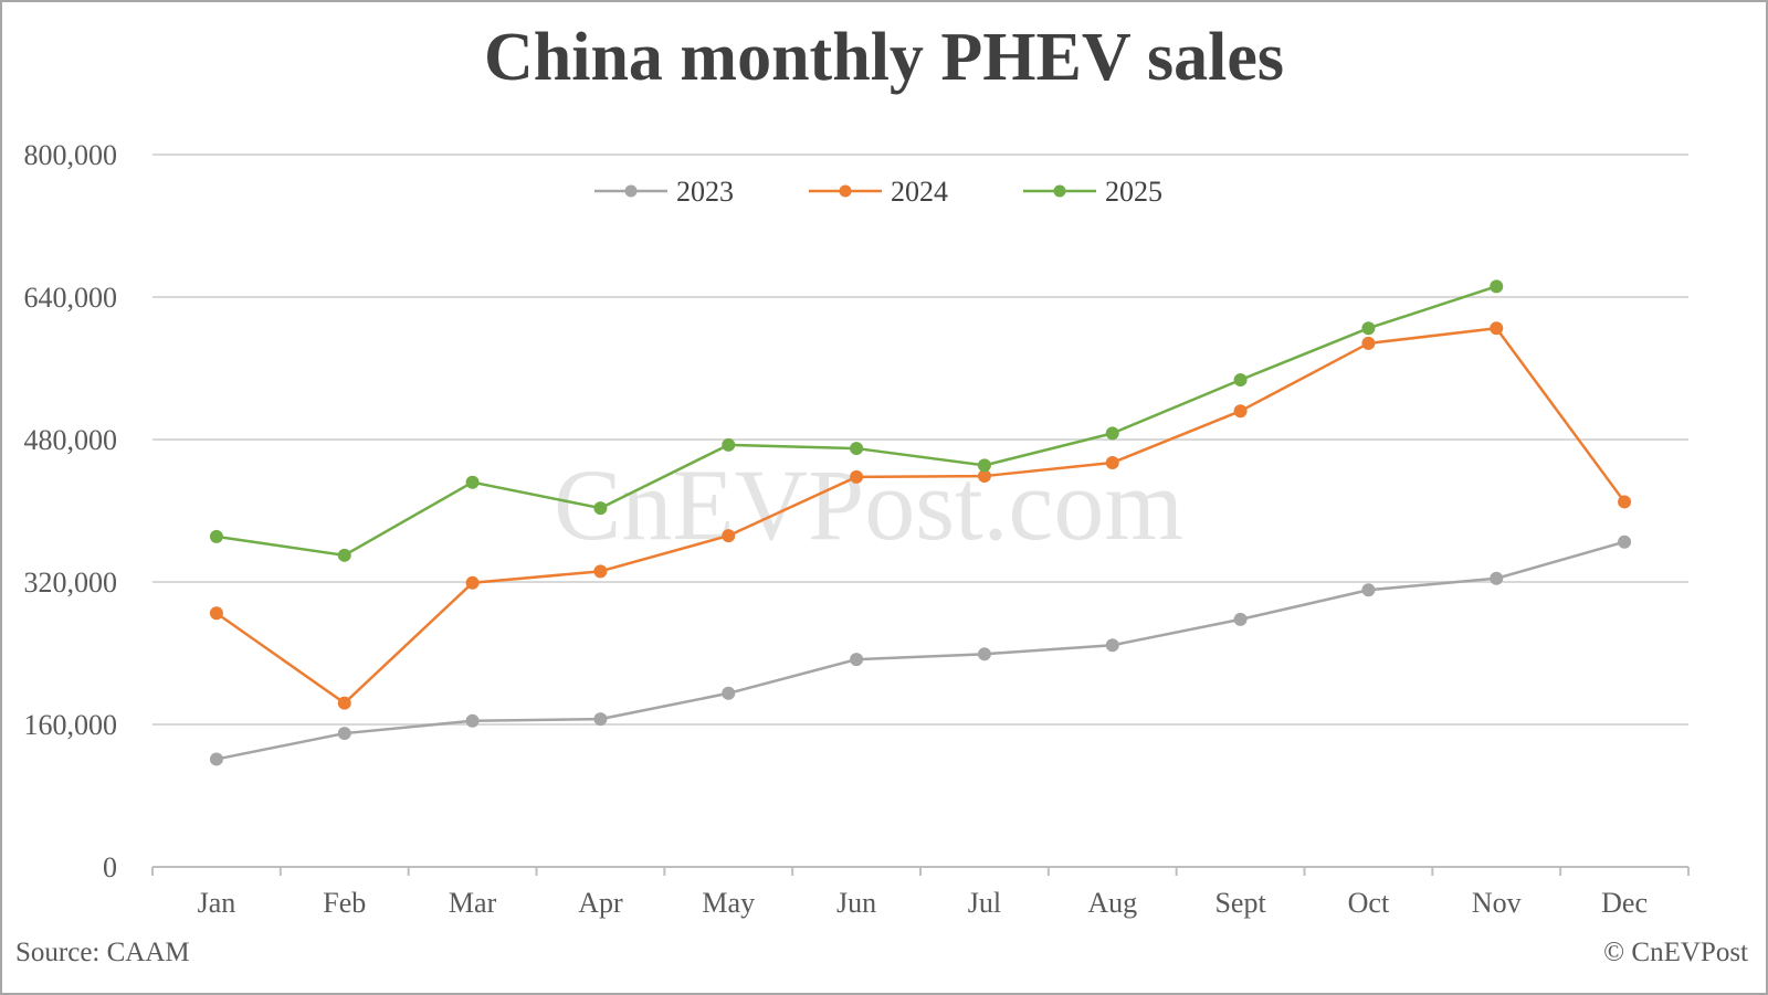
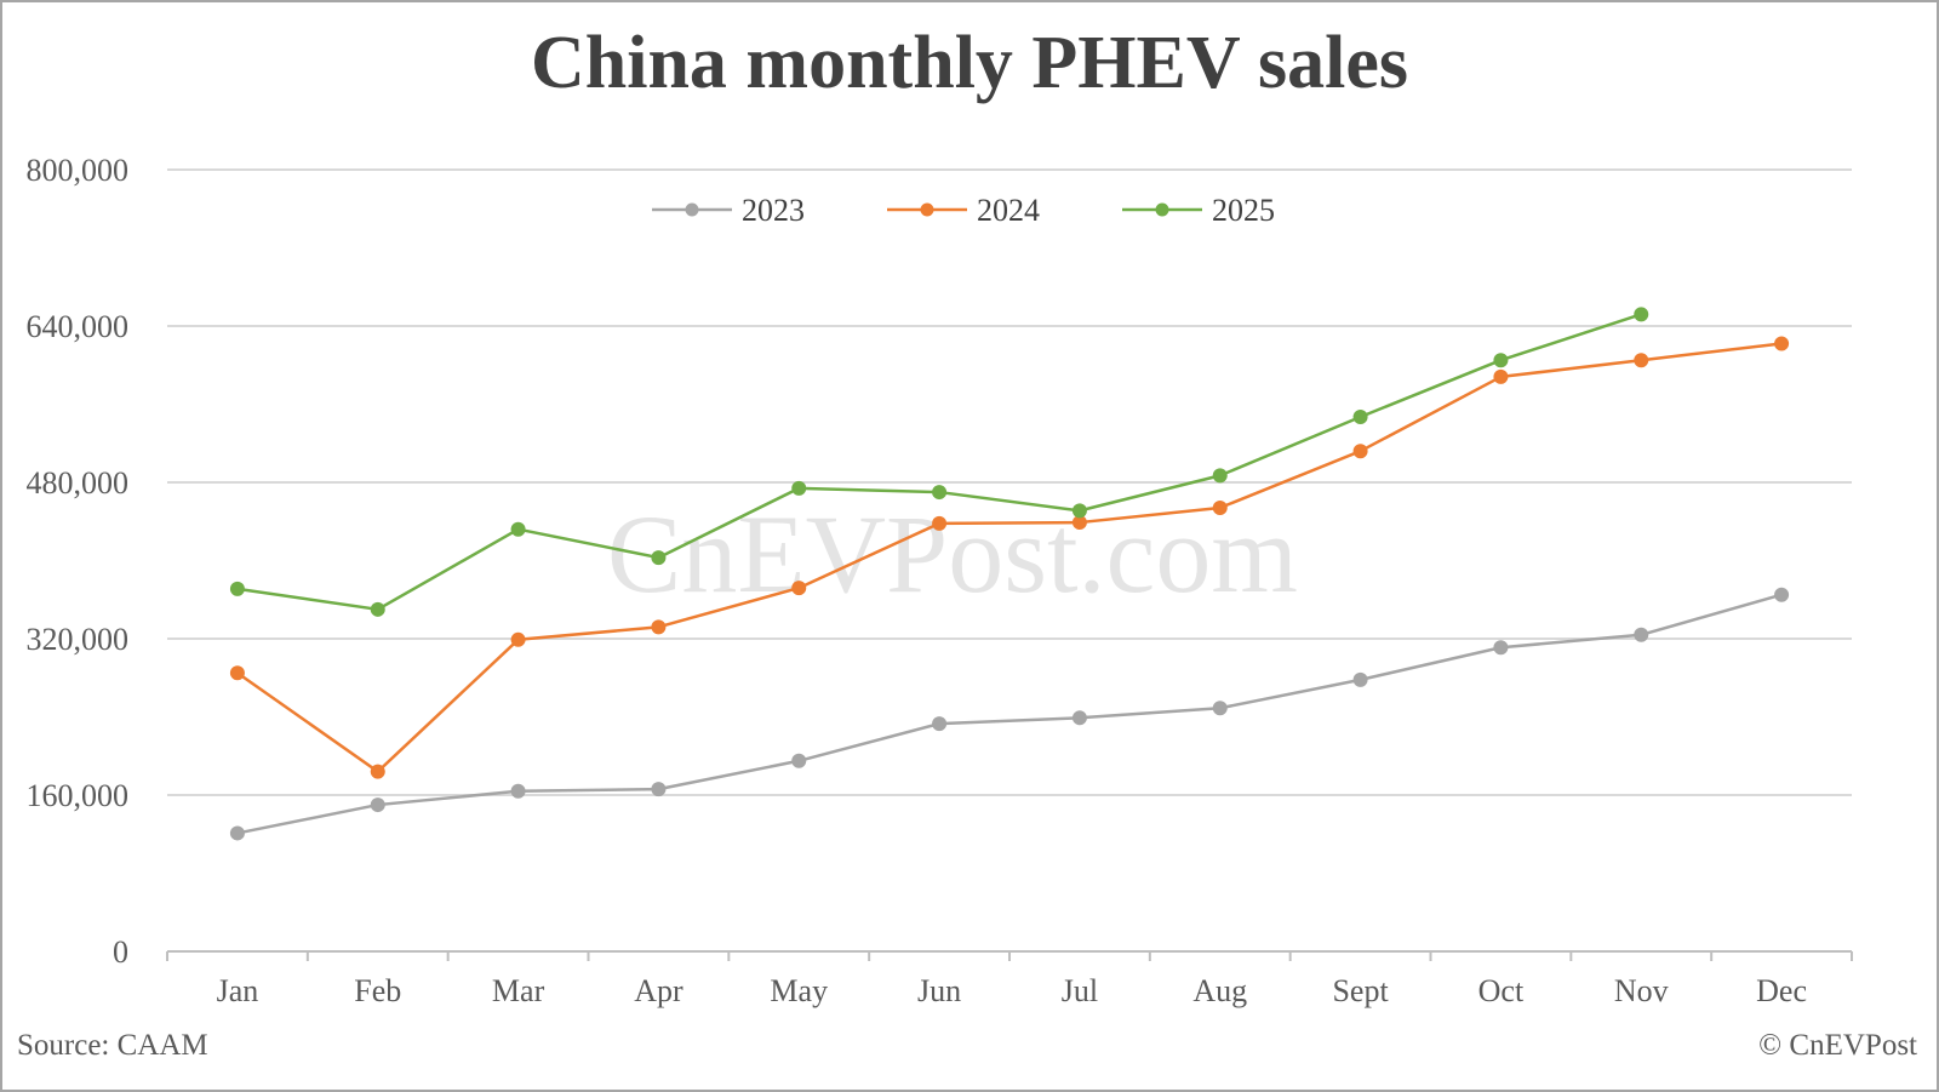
2024/Dec: 410000 -> 620000
